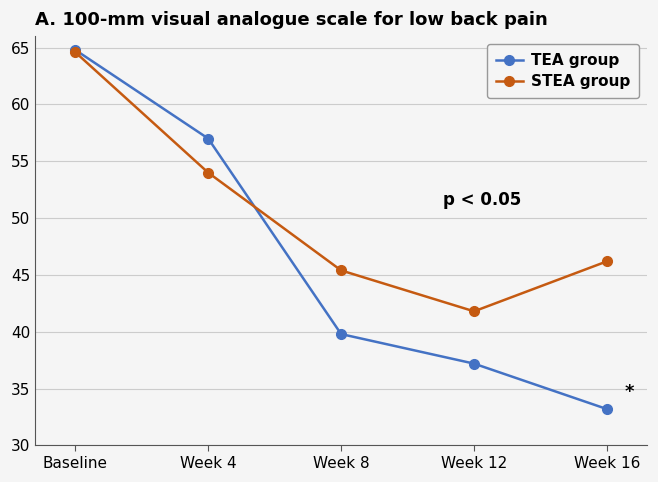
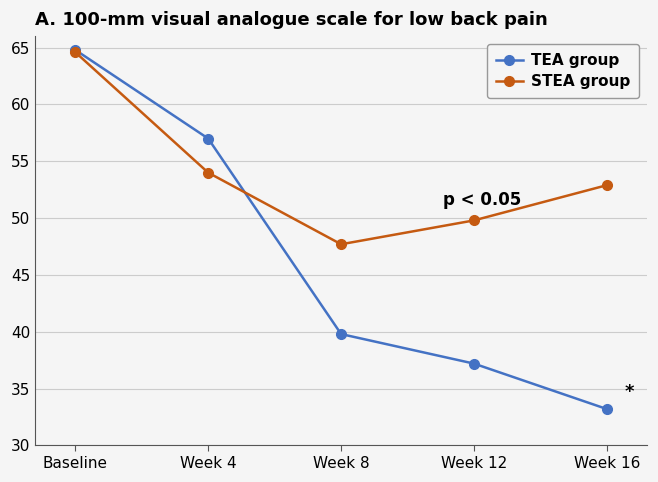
STEA group/Week 8: 45.4 -> 47.7
STEA group/Week 12: 41.8 -> 49.8
STEA group/Week 16: 46.2 -> 52.9
